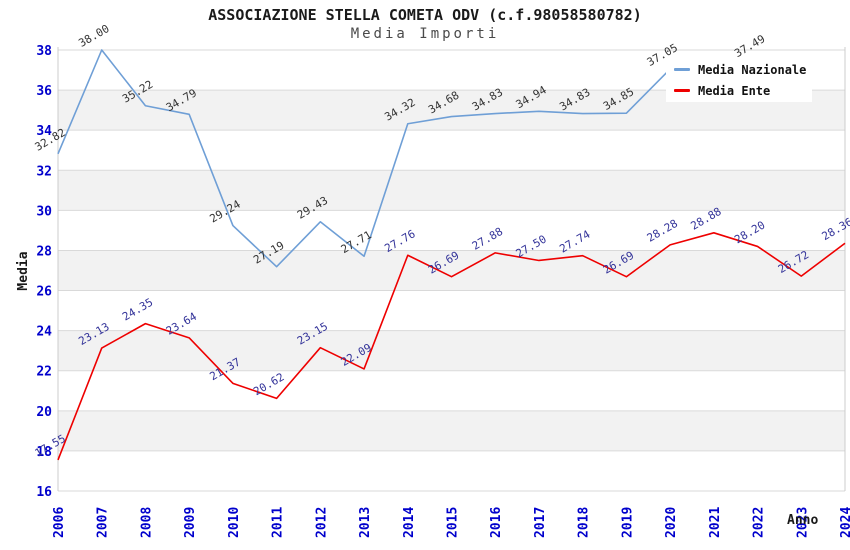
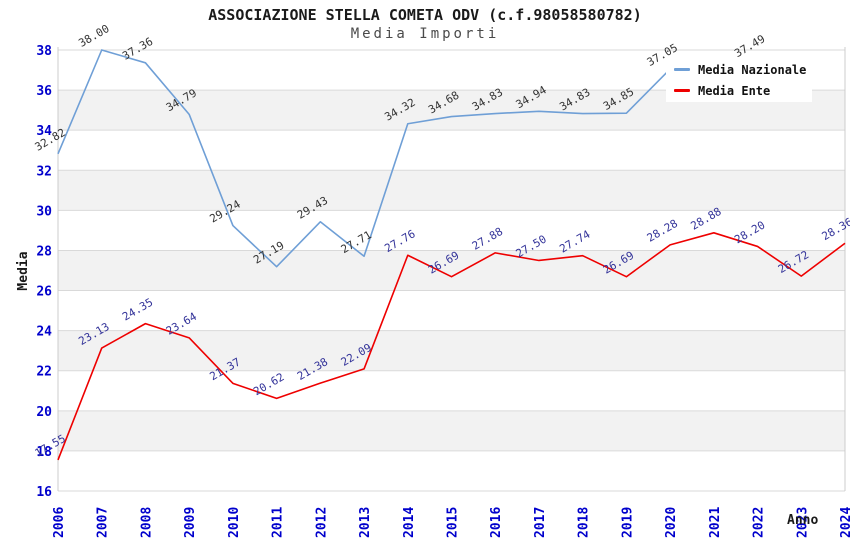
Media Nazionale/2008: 35.22 -> 37.36
Media Ente/2012: 23.15 -> 21.38
